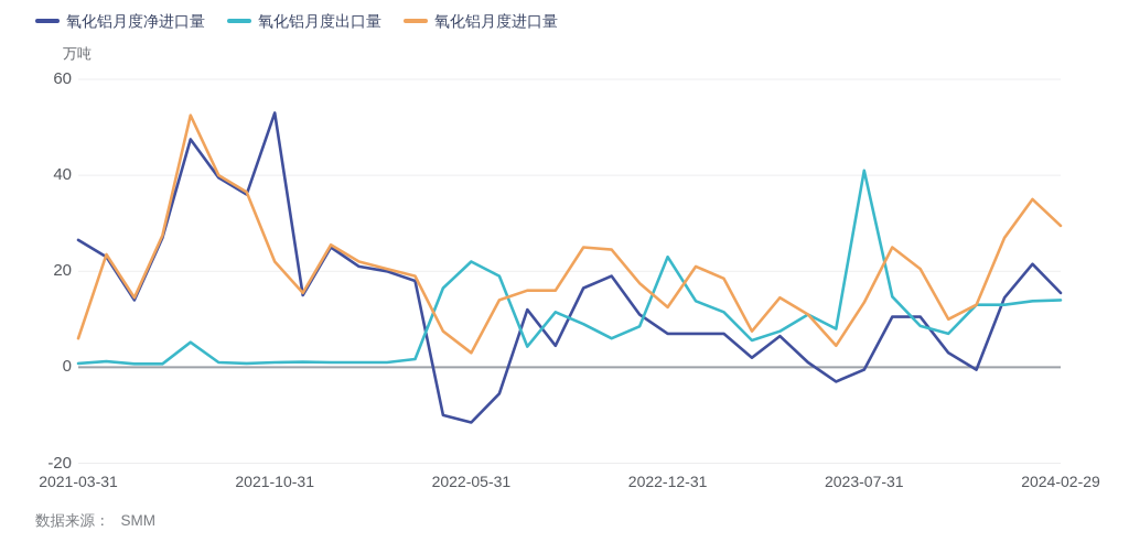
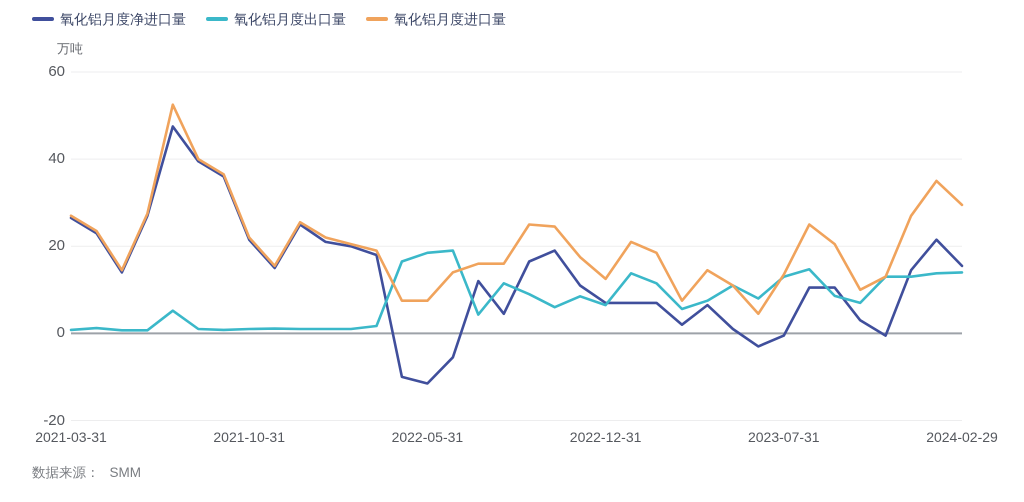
氧化铝月度进口量/2021-03-31: 6 -> 27
氧化铝月度净进口量/2021-10-31: 53 -> 22
氧化铝月度出口量/2022-05-31: 22 -> 18
氧化铝月度进口量/2022-05-31: 3 -> 8
氧化铝月度出口量/2022-12-31: 23 -> 6
氧化铝月度出口量/2023-07-31: 41 -> 13
